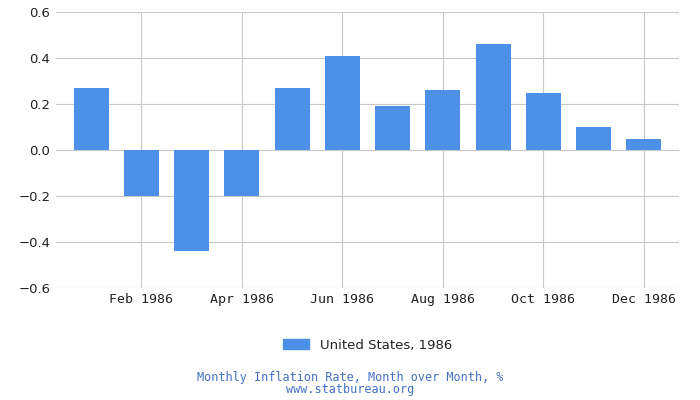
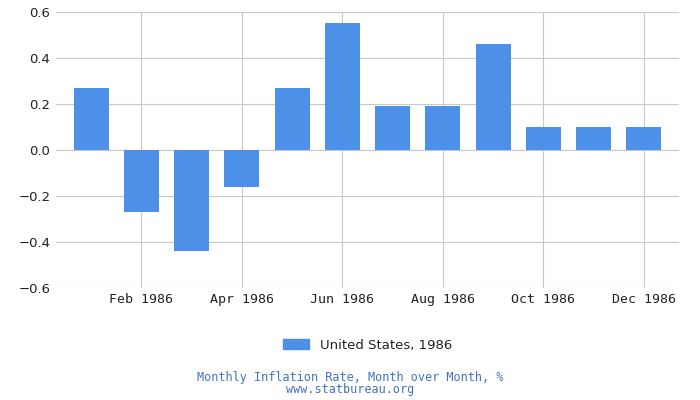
Feb 1986: -0.20 -> -0.27
Apr 1986: -0.20 -> -0.16
Jun 1986: 0.41 -> 0.55
Aug 1986: 0.26 -> 0.19
Oct 1986: 0.25 -> 0.10
Dec 1986: 0.05 -> 0.10
